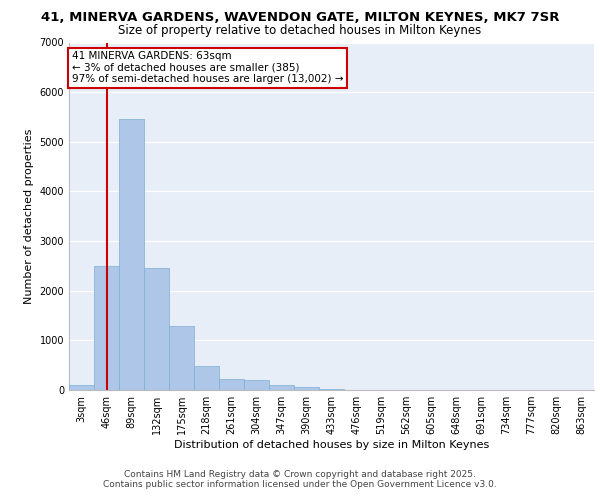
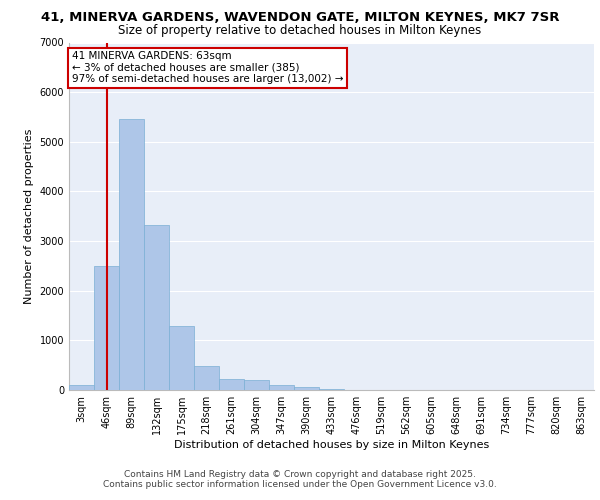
132sqm: 2450 -> 3330
